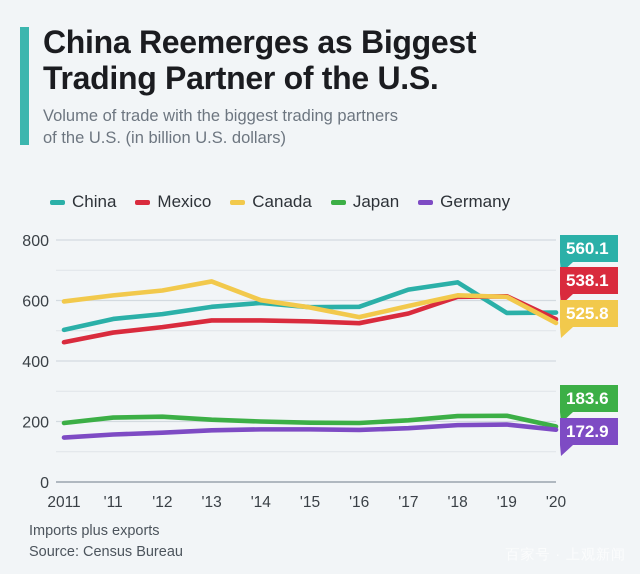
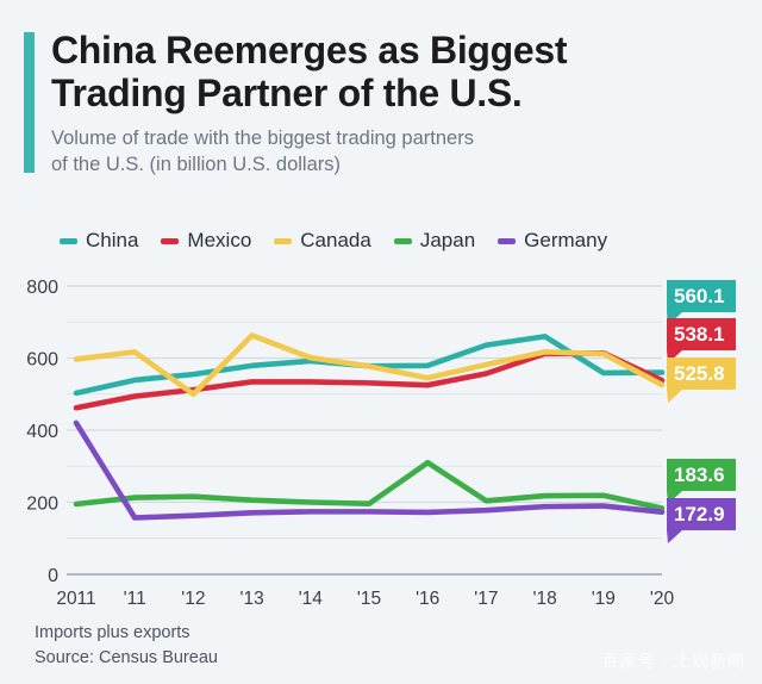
Germany/2011: 150 -> 420
Canada/'12: 630 -> 500
Japan/'16: 200 -> 310
